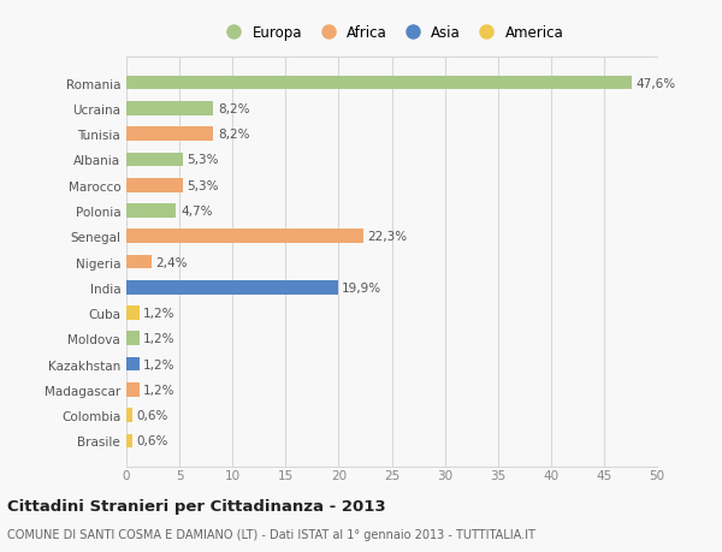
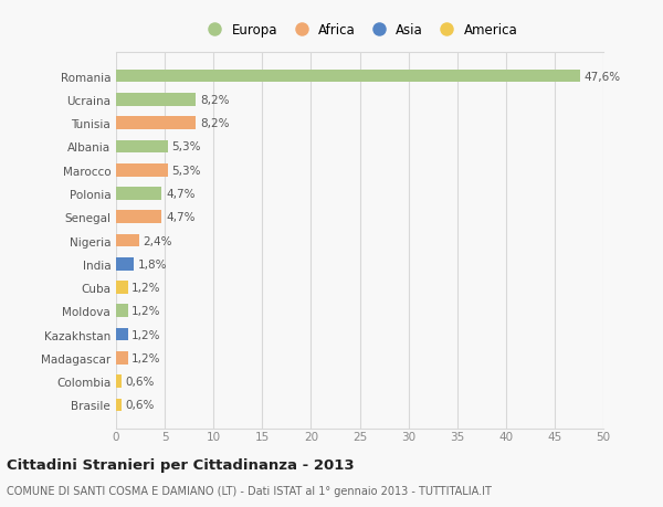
Senegal: 22,3% -> 4,7%
India: 19,9% -> 1,8%
